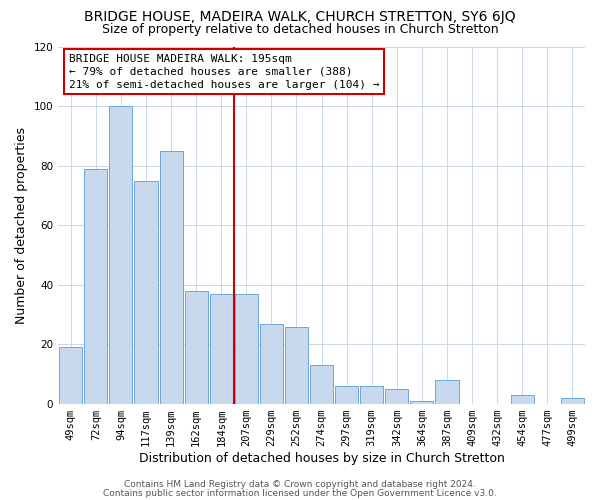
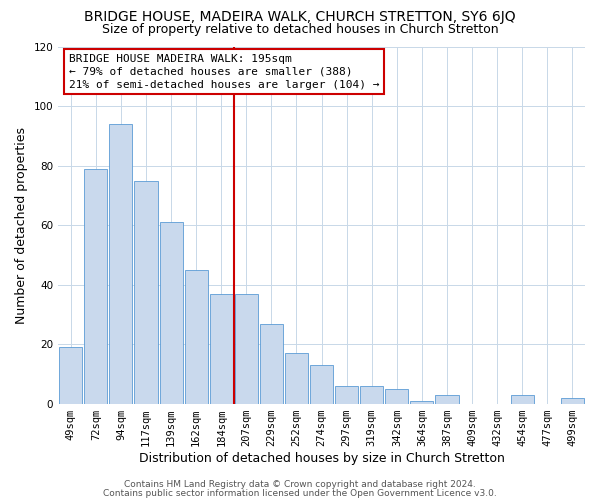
94sqm: 100 -> 94
139sqm: 85 -> 61
162sqm: 38 -> 45
252sqm: 26 -> 17
387sqm: 8 -> 3
